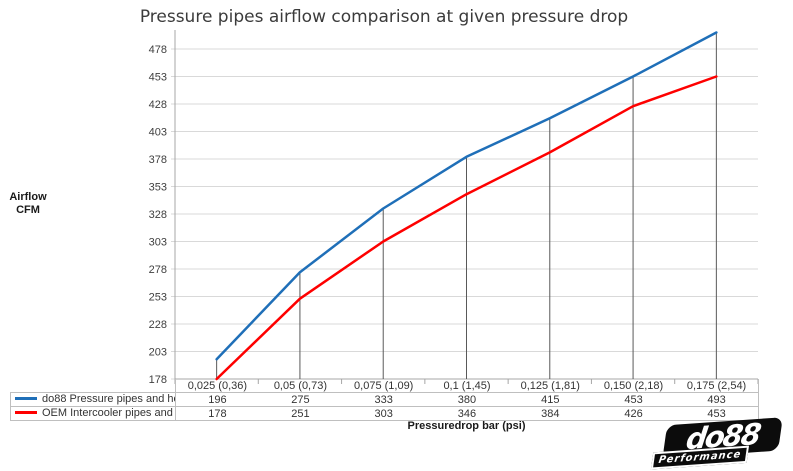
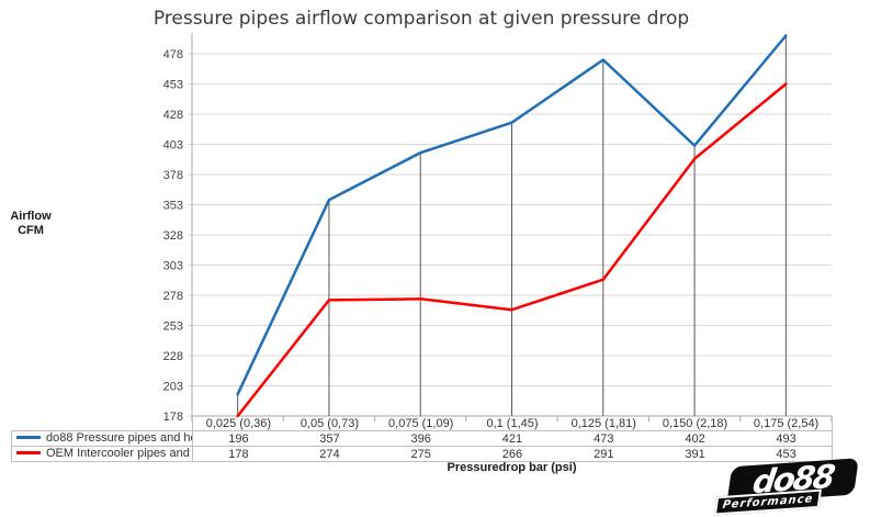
do88 Pressure pipes and hoses (TR-110)/0,05 (0,73): 275 -> 357
OEM Intercooler pipes and hoses/0,05 (0,73): 251 -> 274
do88 Pressure pipes and hoses (TR-110)/0,075 (1,09): 333 -> 396
OEM Intercooler pipes and hoses/0,075 (1,09): 303 -> 275
do88 Pressure pipes and hoses (TR-110)/0,1 (1,45): 380 -> 421
OEM Intercooler pipes and hoses/0,1 (1,45): 346 -> 266
do88 Pressure pipes and hoses (TR-110)/0,125 (1,81): 415 -> 473
OEM Intercooler pipes and hoses/0,125 (1,81): 384 -> 291
do88 Pressure pipes and hoses (TR-110)/0,150 (2,18): 453 -> 402
OEM Intercooler pipes and hoses/0,150 (2,18): 426 -> 391
